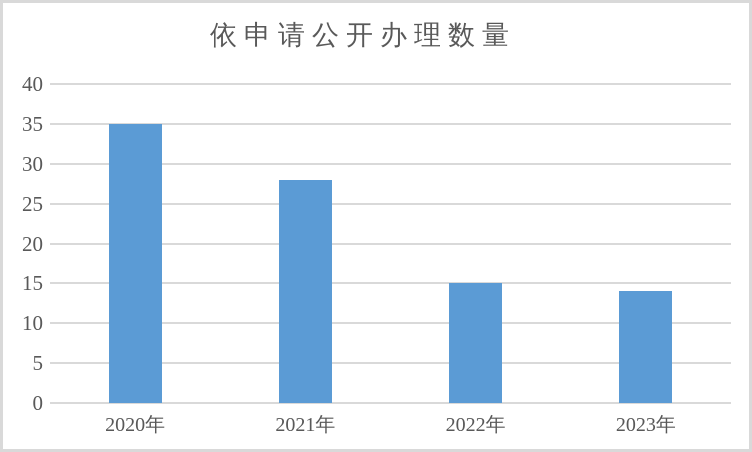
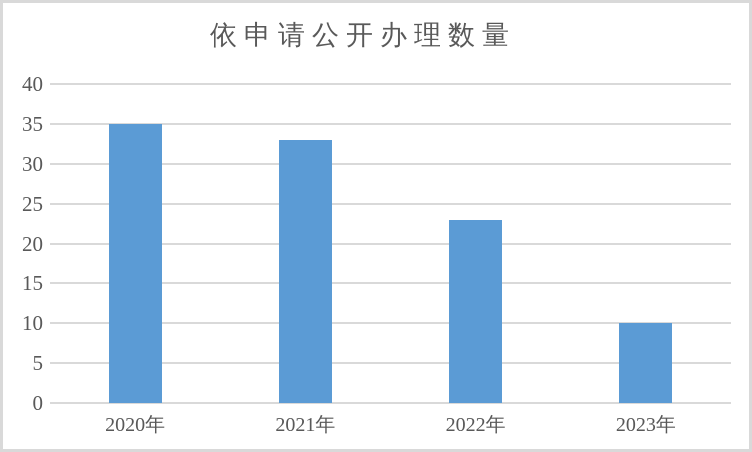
2021年: 28 -> 33
2022年: 15 -> 23
2023年: 14 -> 10
